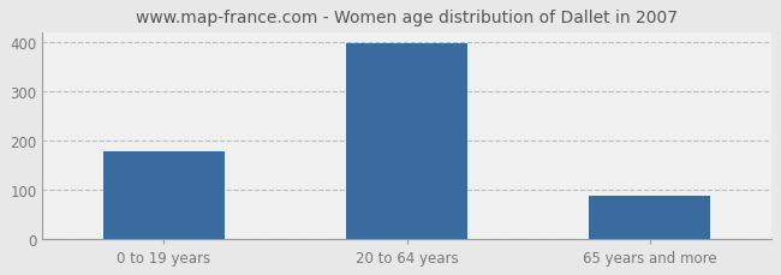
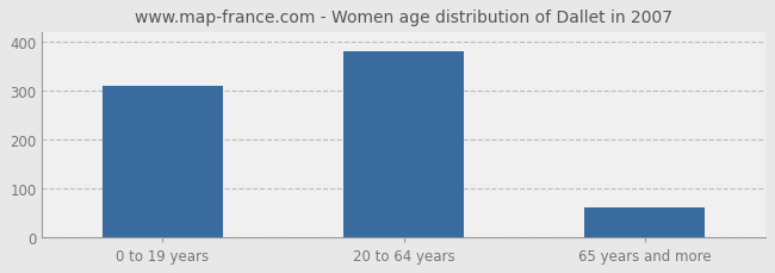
0 to 19 years: 178 -> 310
20 to 64 years: 397 -> 380
65 years and more: 87 -> 60
